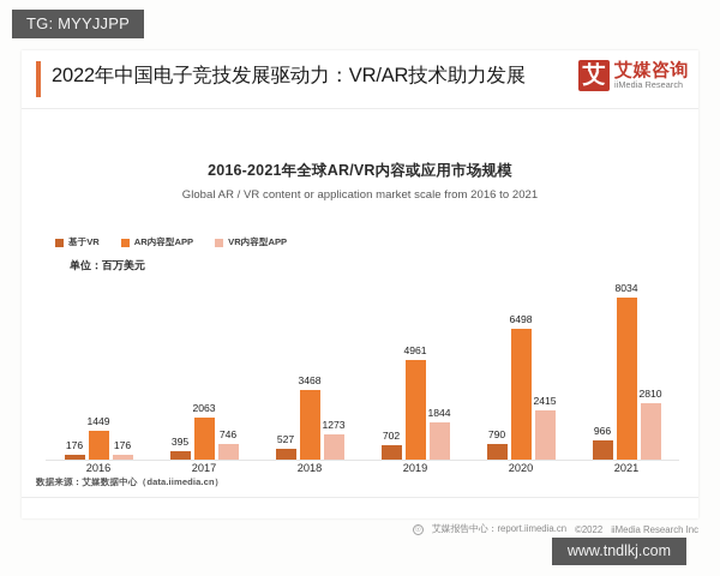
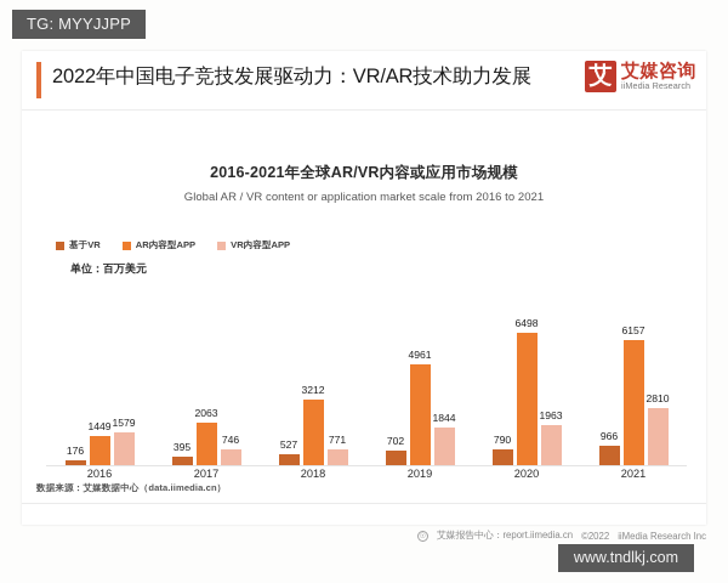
VR内容型APP/2016: 176 -> 1579
AR内容型APP/2018: 3468 -> 3212
VR内容型APP/2018: 1273 -> 771
VR内容型APP/2020: 2415 -> 1963
AR内容型APP/2021: 8034 -> 6157
